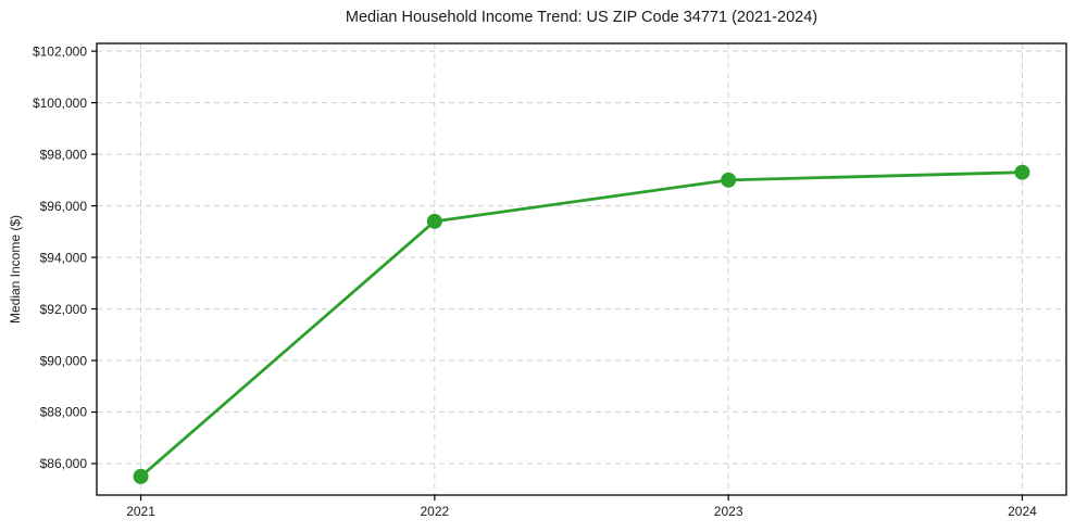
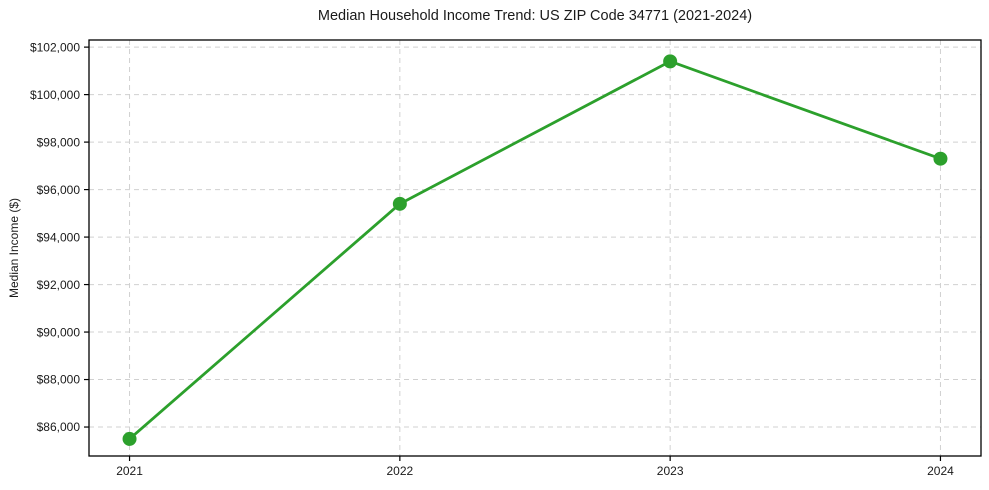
2023: $97000 -> $101400
